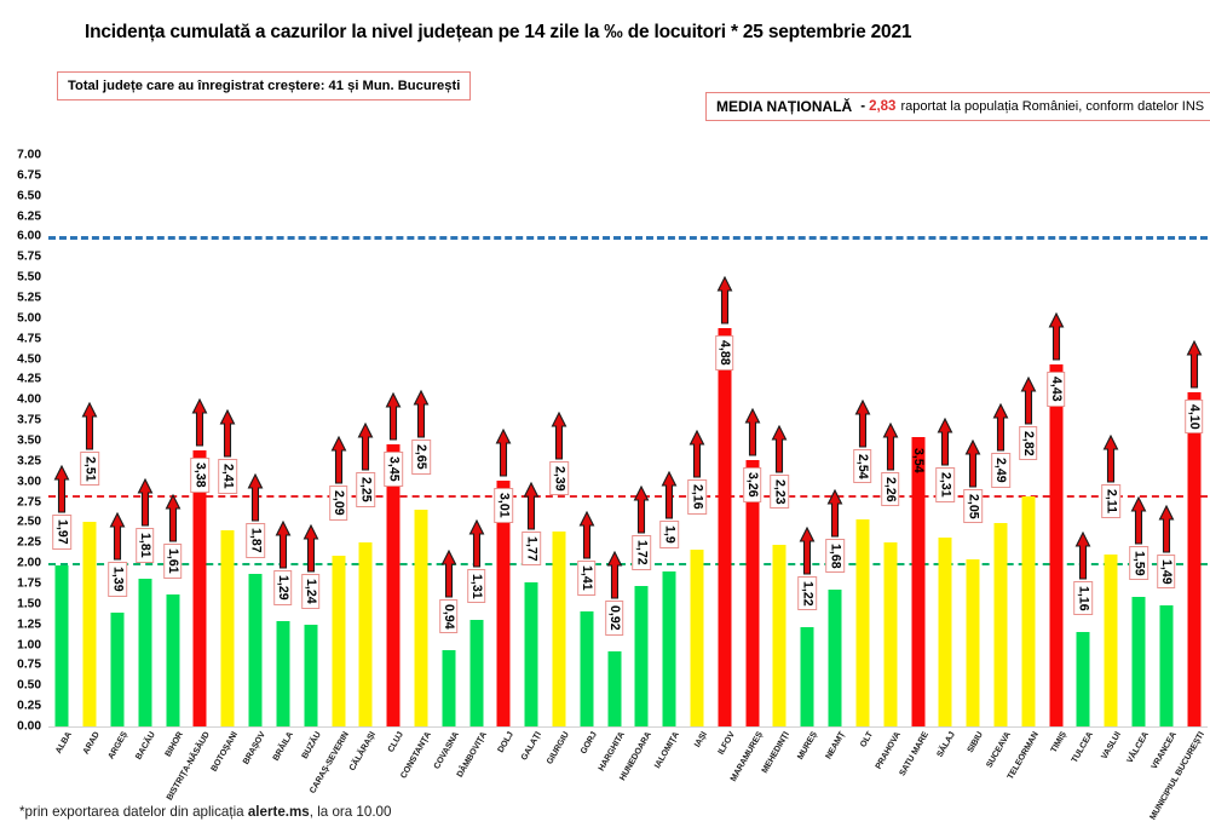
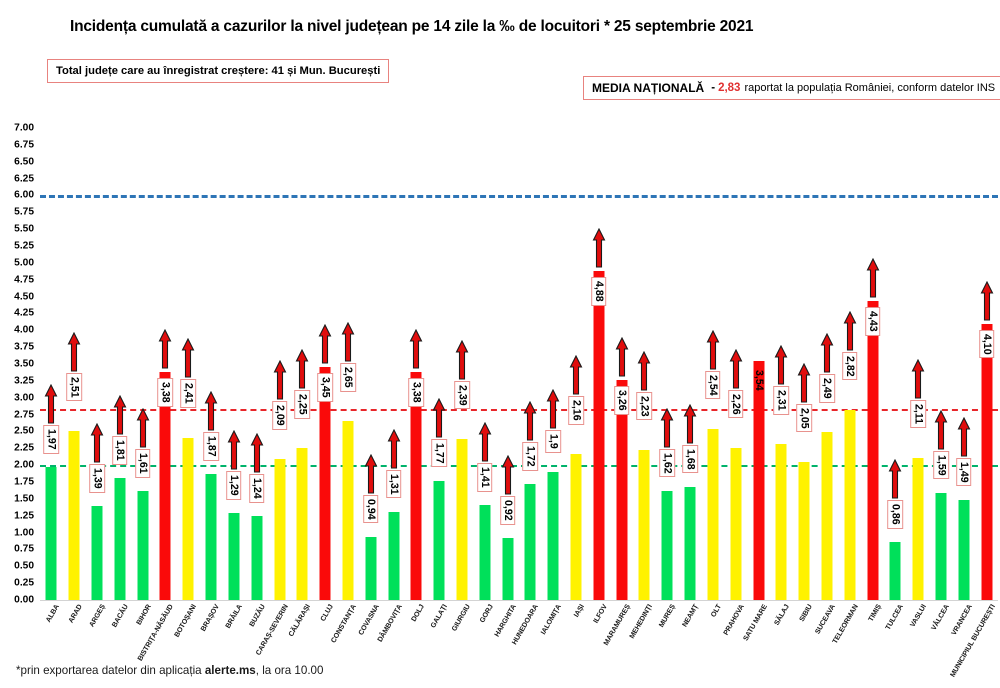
DOLJ: 3,01 -> 3,38
MUREȘ: 1,22 -> 1,62
TULCEA: 1,16 -> 0,86
